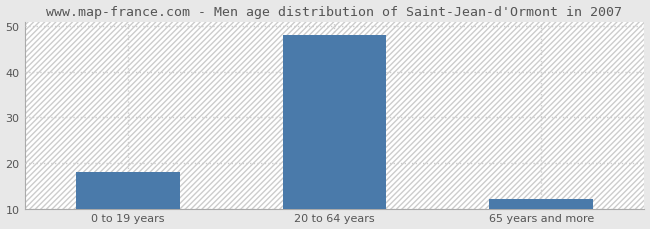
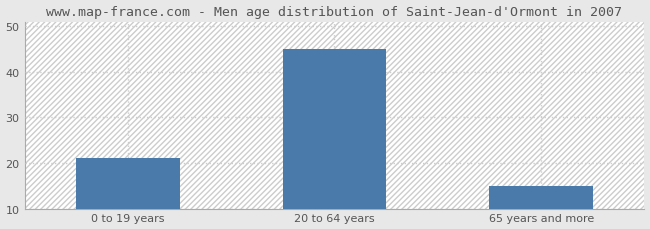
0 to 19 years: 18 -> 21
20 to 64 years: 48 -> 45
65 years and more: 12 -> 15
